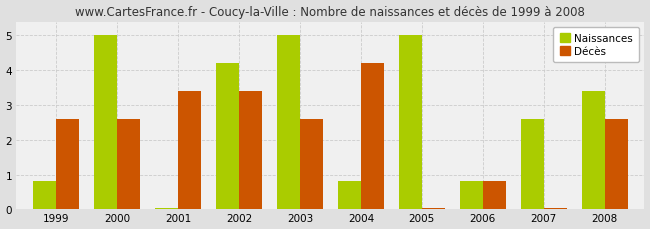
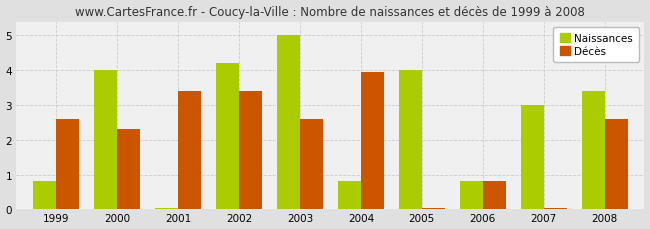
Naissances/2000: 5.00 -> 4.00
Décès/2000: 2.60 -> 2.30
Décès/2004: 4.20 -> 3.95
Naissances/2005: 5.00 -> 4.00
Naissances/2007: 2.60 -> 3.00
